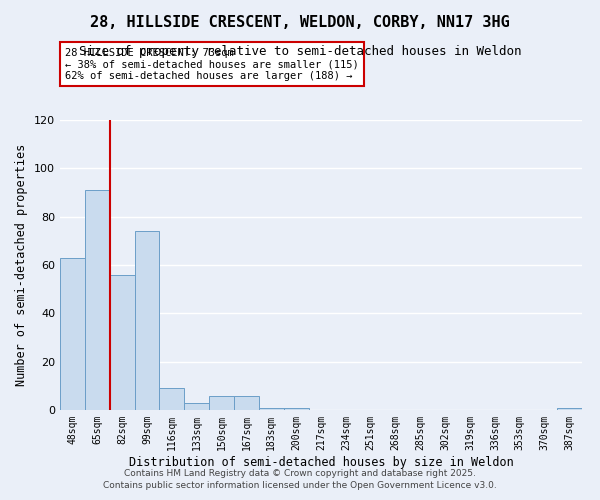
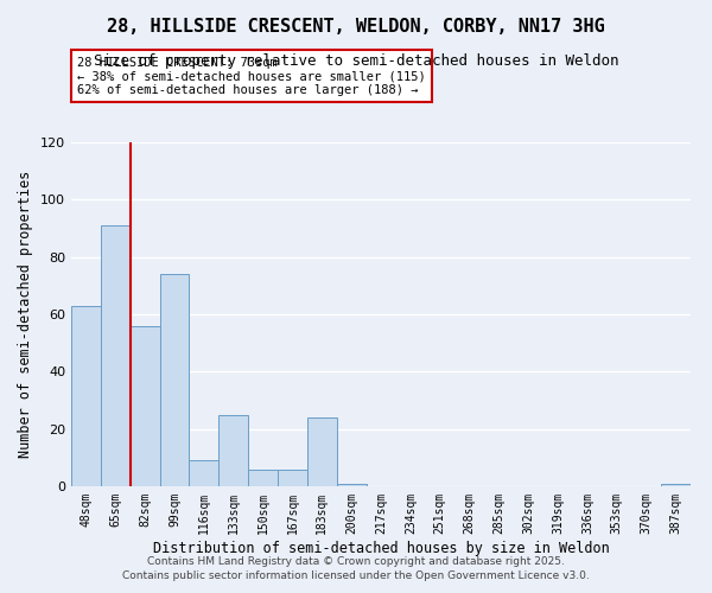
133sqm: 3 -> 25
183sqm: 1 -> 24
